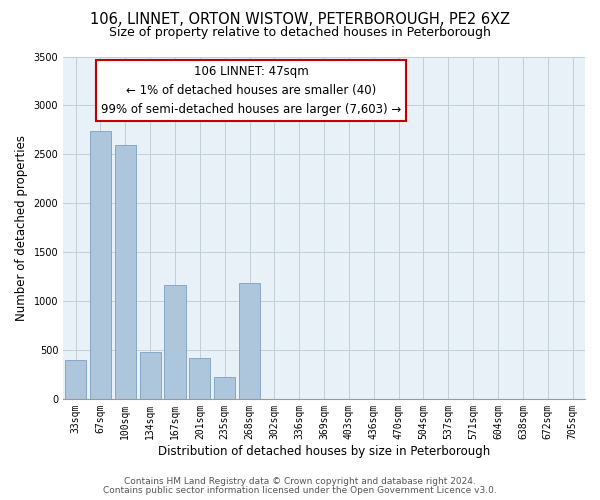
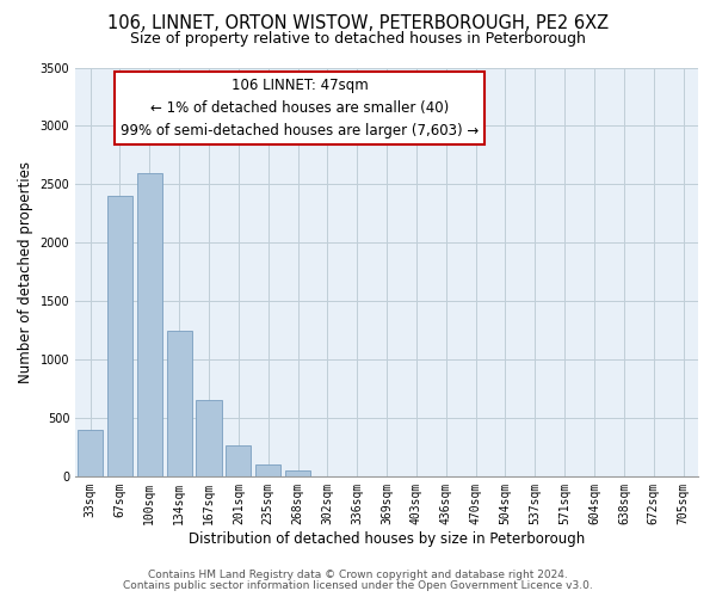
67sqm: 2740 -> 2400
134sqm: 480 -> 1250
167sqm: 1160 -> 650
201sqm: 420 -> 260
235sqm: 220 -> 100
268sqm: 1180 -> 50
